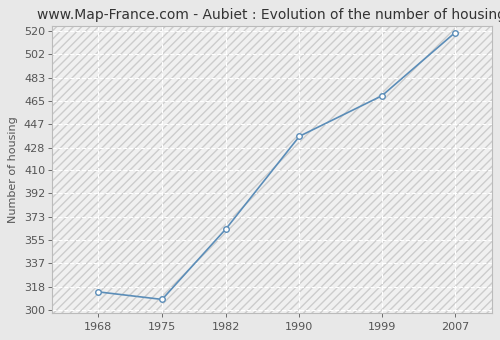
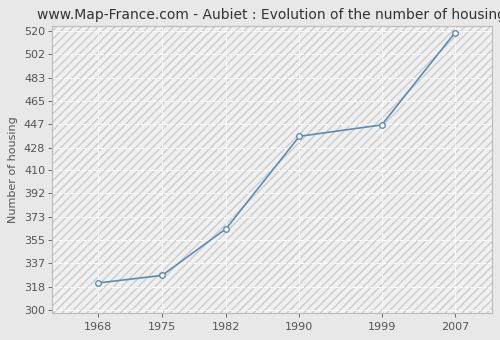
1968: 314 -> 321
1975: 308 -> 327
1999: 469 -> 446
